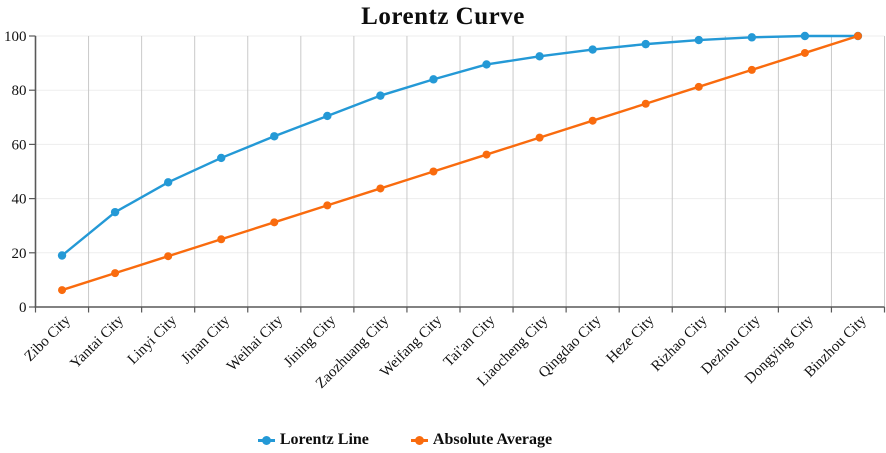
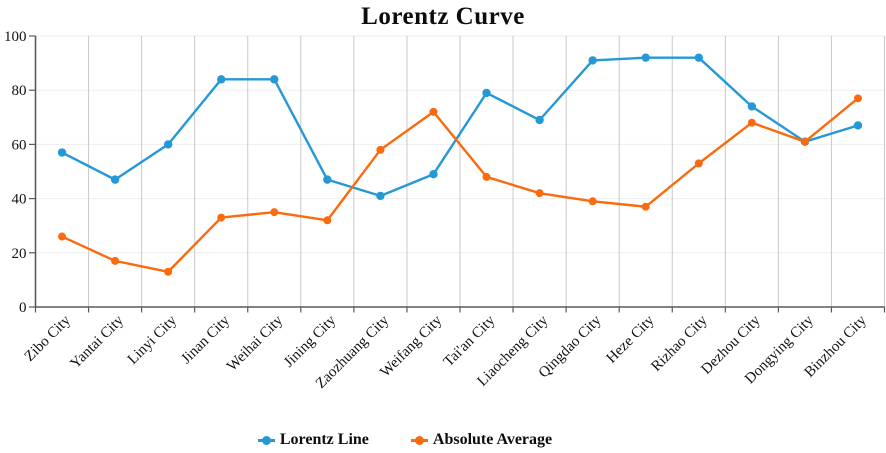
Lorentz Line/Zibo City: 19 -> 57
Absolute Average/Zibo City: 6 -> 26
Lorentz Line/Yantai City: 35 -> 47
Absolute Average/Yantai City: 12 -> 17
Lorentz Line/Linyi City: 46 -> 60
Absolute Average/Linyi City: 19 -> 13
Lorentz Line/Jinan City: 55 -> 84
Absolute Average/Jinan City: 25 -> 33
Lorentz Line/Weihai City: 63 -> 84
Absolute Average/Weihai City: 31 -> 35
Lorentz Line/Jining City: 70 -> 47
Absolute Average/Jining City: 38 -> 32
Lorentz Line/Zaozhuang City: 78 -> 41
Absolute Average/Zaozhuang City: 44 -> 58
Lorentz Line/Weifang City: 84 -> 49
Absolute Average/Weifang City: 50 -> 72
Lorentz Line/Tai'an City: 90 -> 79
Absolute Average/Tai'an City: 56 -> 48
Lorentz Line/Liaocheng City: 92 -> 69
Absolute Average/Liaocheng City: 62 -> 42
Lorentz Line/Qingdao City: 95 -> 91
Absolute Average/Qingdao City: 69 -> 39
Lorentz Line/Heze City: 97 -> 92
Absolute Average/Heze City: 75 -> 37
Lorentz Line/Rizhao City: 98 -> 92
Absolute Average/Rizhao City: 81 -> 53
Lorentz Line/Dezhou City: 100 -> 74
Absolute Average/Dezhou City: 88 -> 68
Lorentz Line/Dongying City: 100 -> 61
Absolute Average/Dongying City: 94 -> 61
Lorentz Line/Binzhou City: 100 -> 67
Absolute Average/Binzhou City: 100 -> 77
